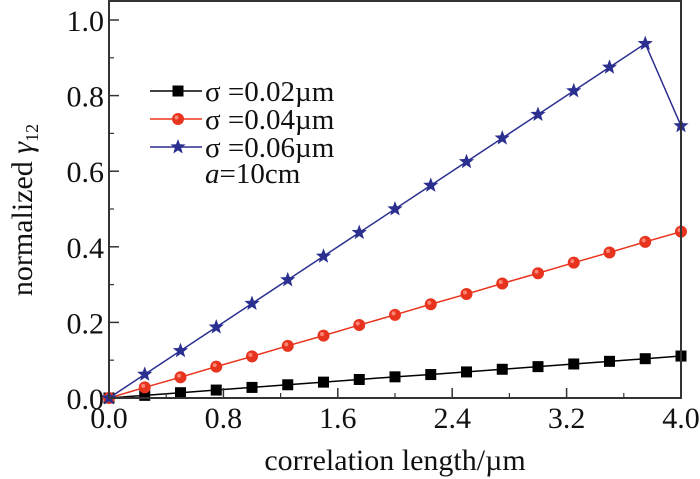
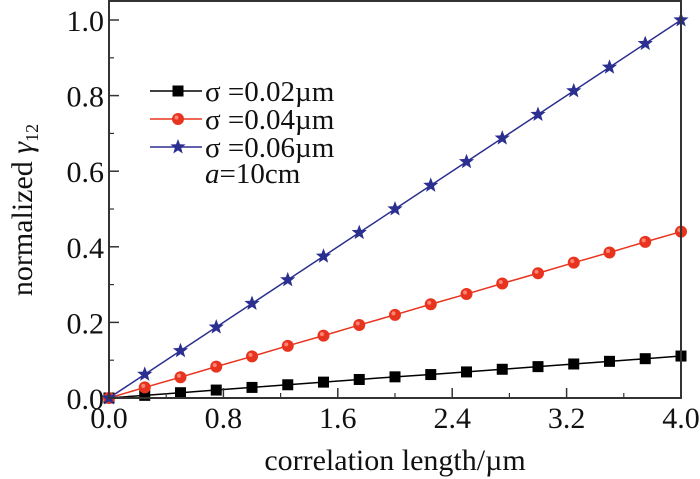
σ =0.06µm/4.0: 0.72 -> 1.00
